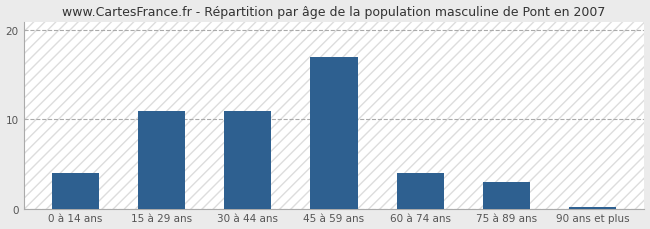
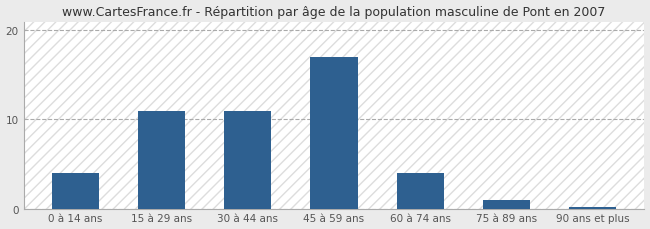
75 à 89 ans: 3.0 -> 1.0
